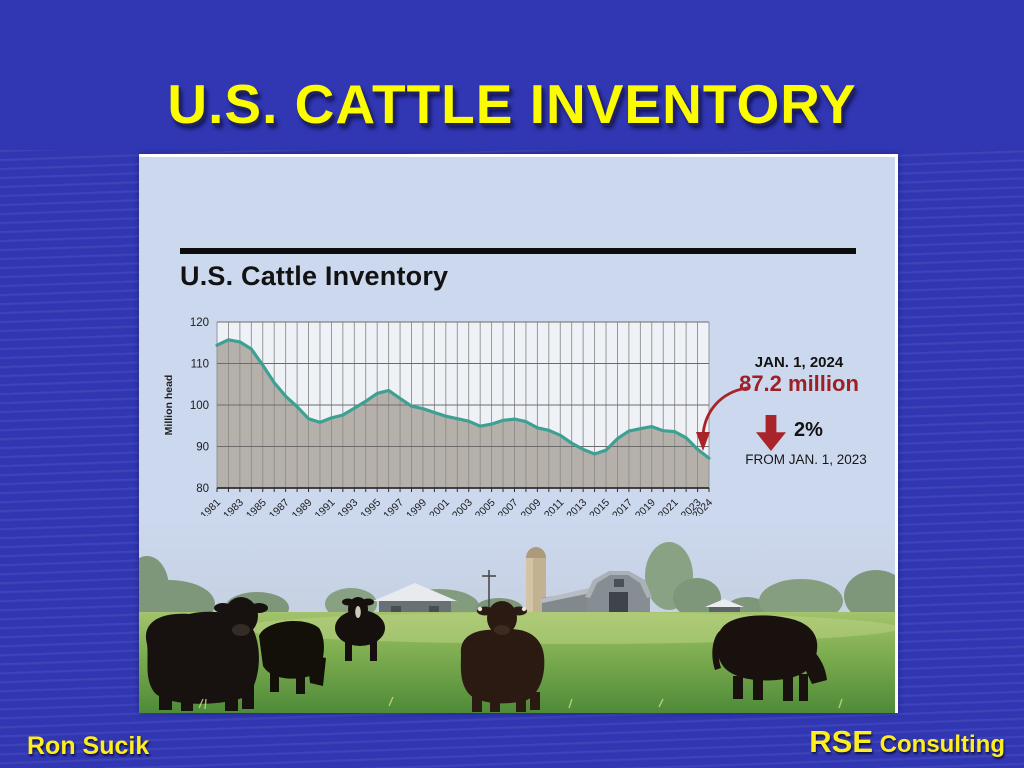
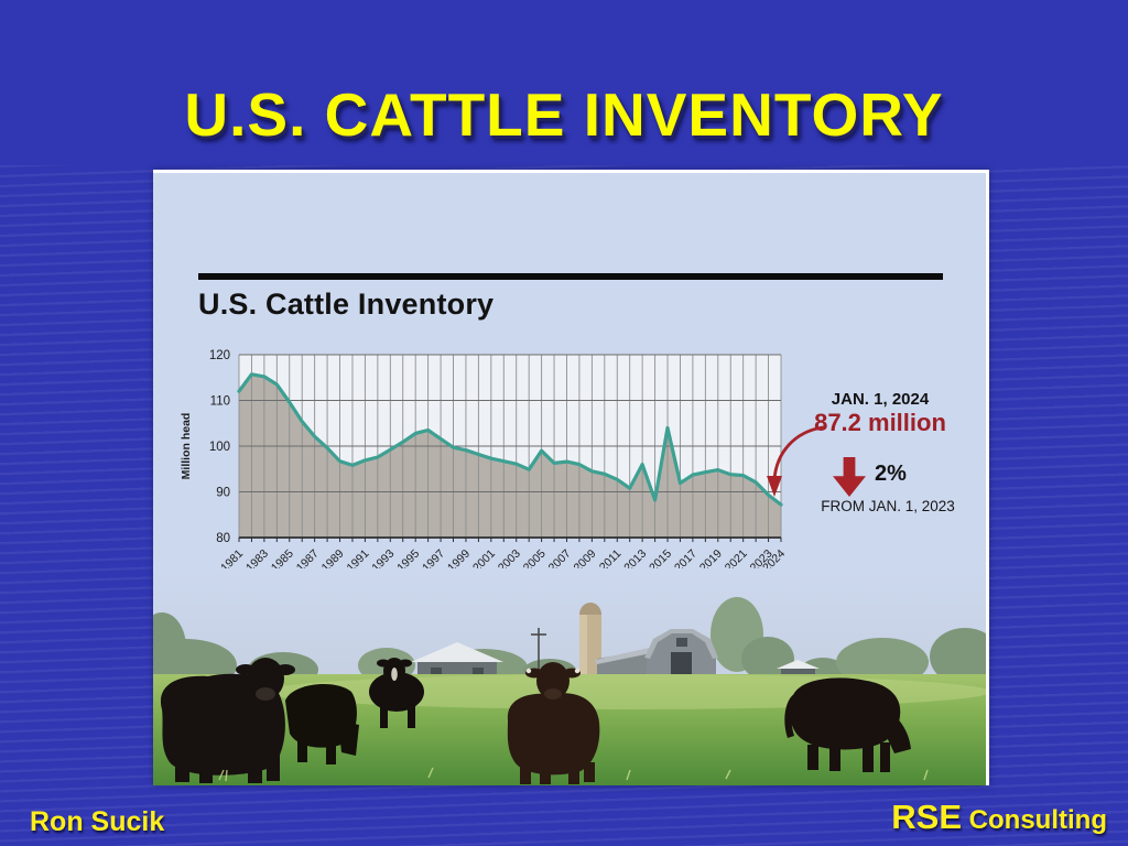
1981: 114 -> 112
2005: 95 -> 99
2013: 89 -> 96
2015: 89 -> 104
